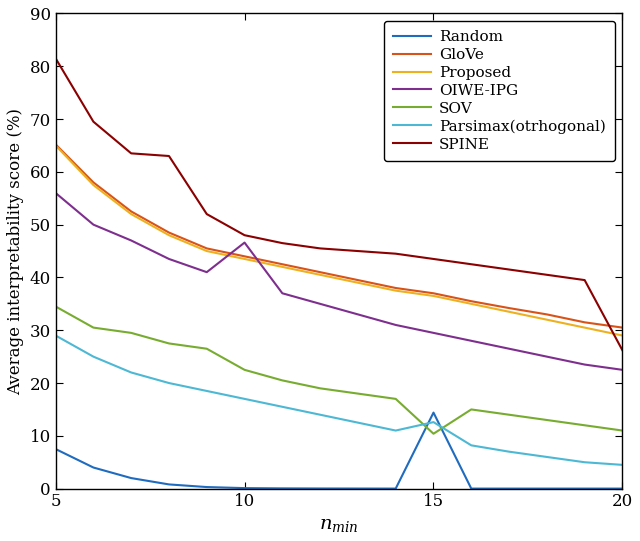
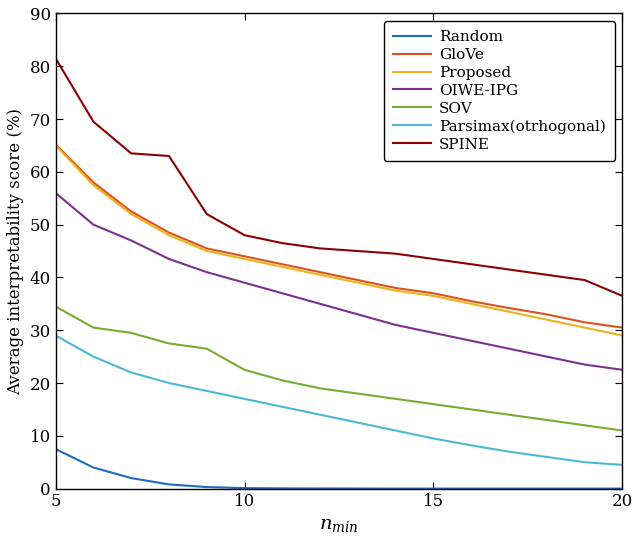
OIWE-IPG/10: 46.6 -> 39.0
Random/15: 14.4 -> 0.0
SOV/15: 10.4 -> 16.0
Parsimax(otrhogonal)/15: 12.6 -> 9.5
SPINE/20: 26.2 -> 36.5
